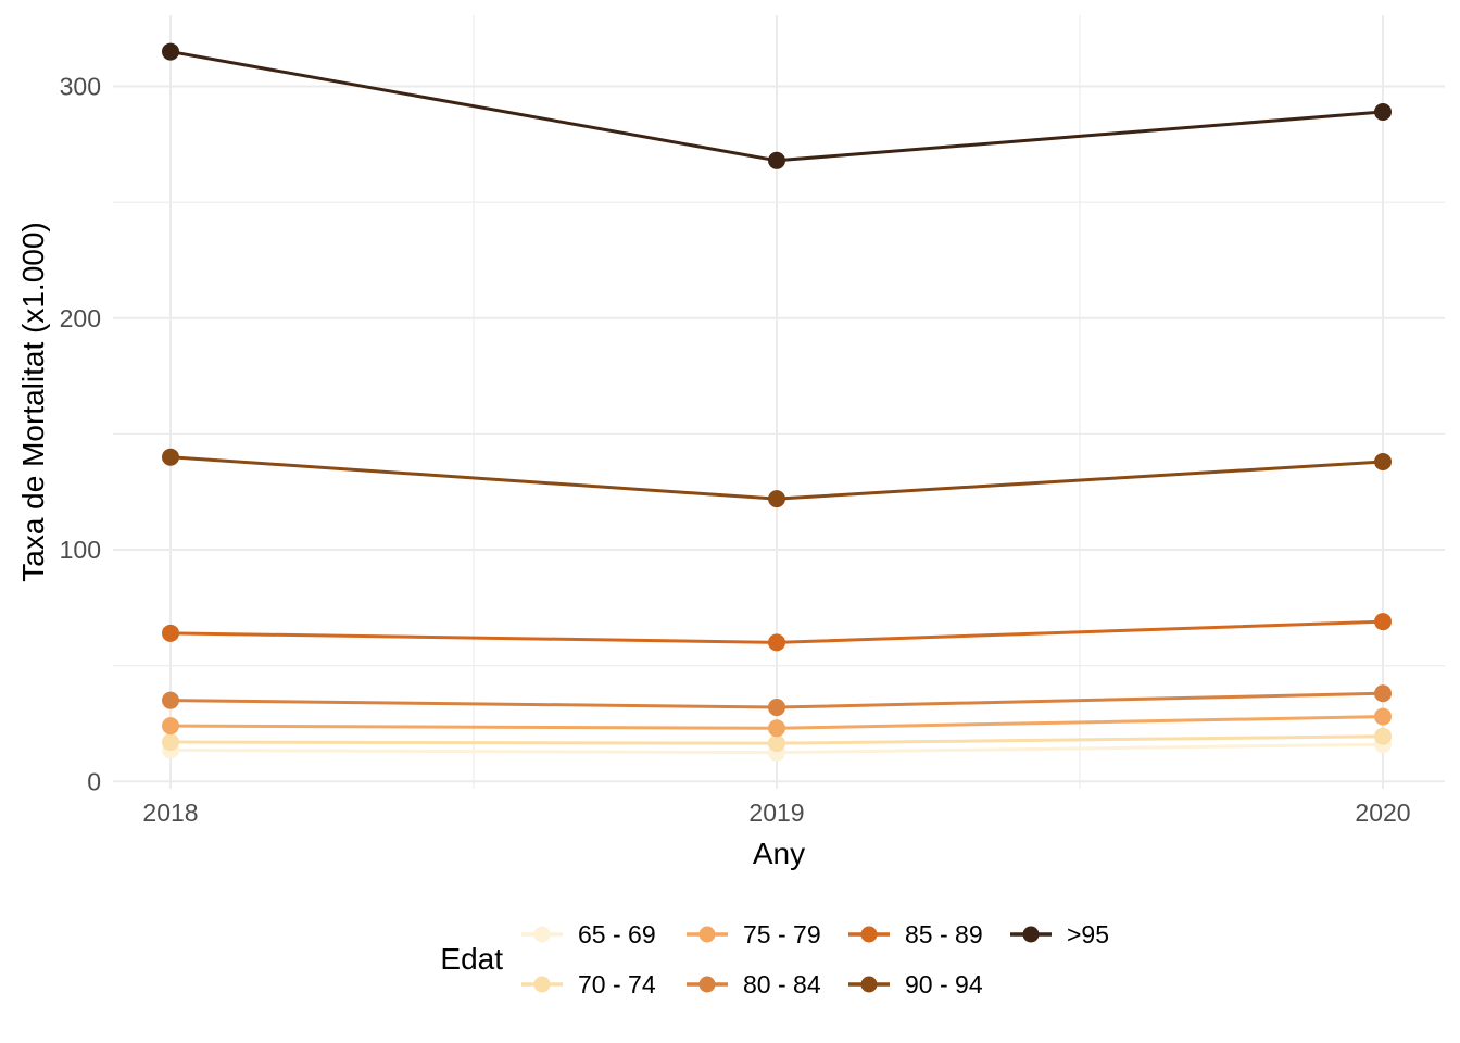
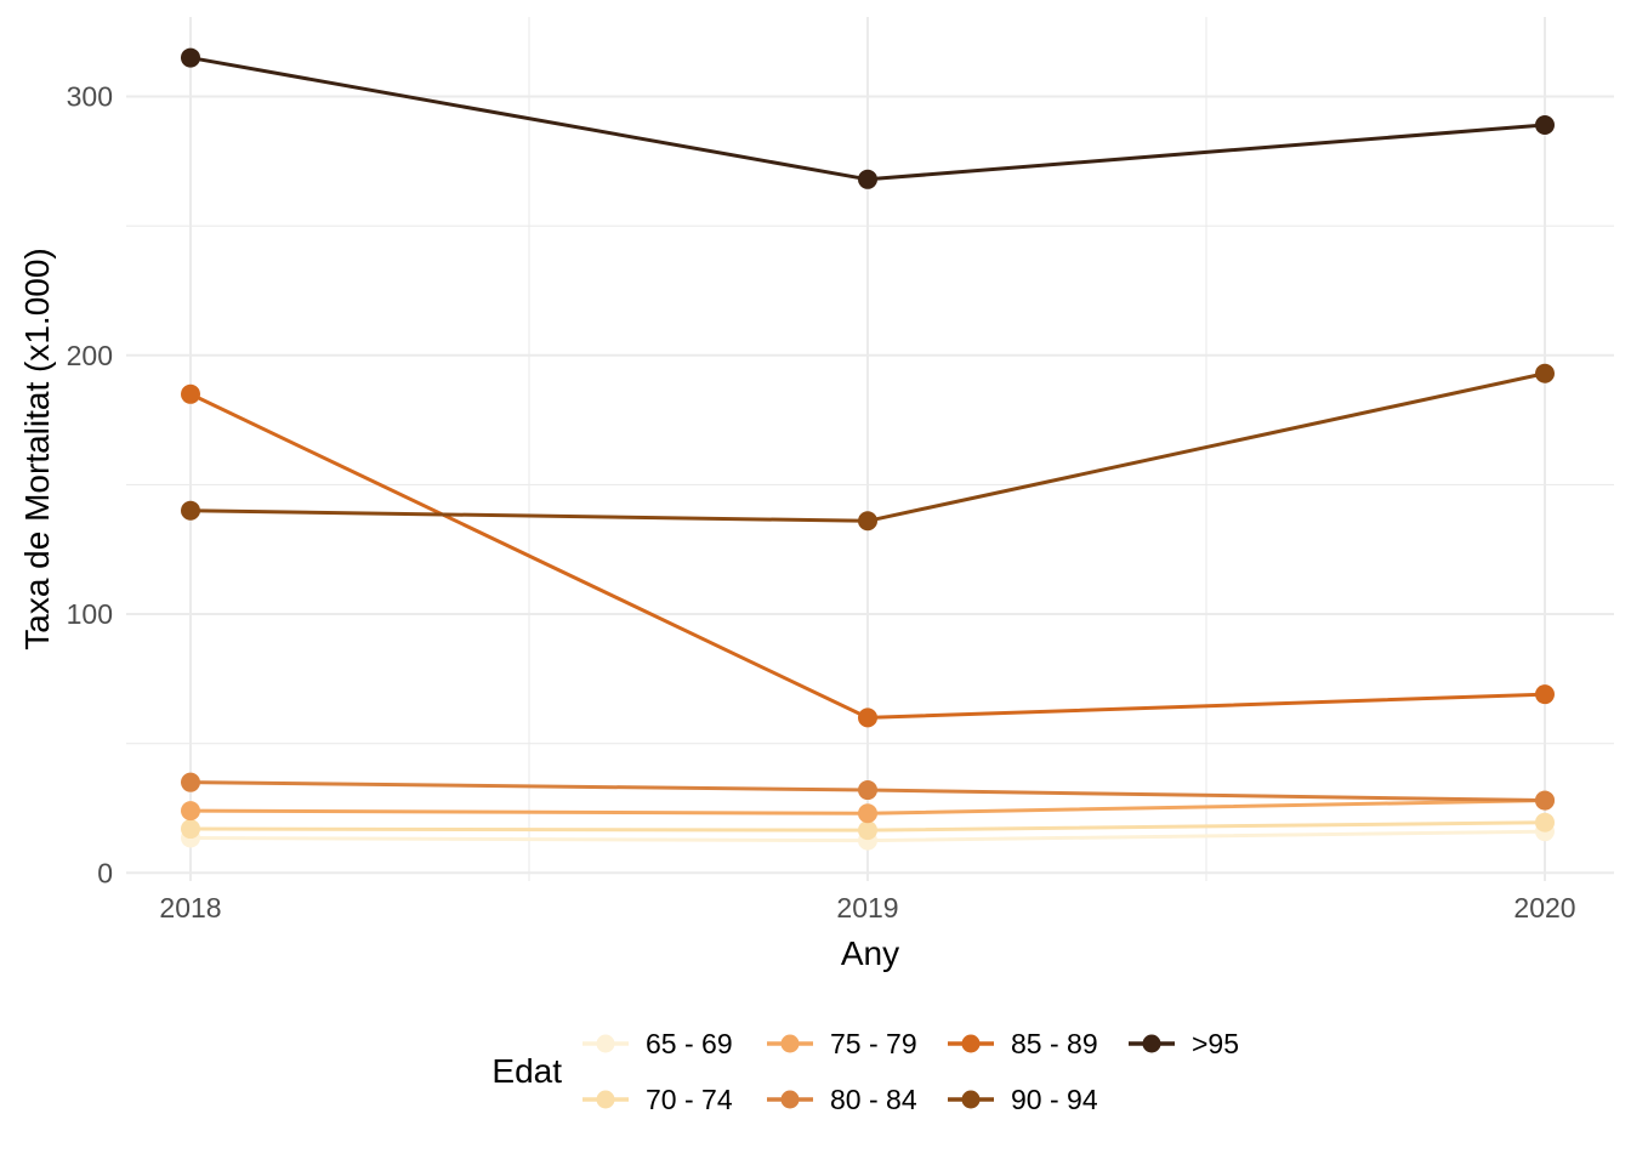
85 - 89/2018: 64 -> 185
90 - 94/2019: 122 -> 136
80 - 84/2020: 38 -> 28
90 - 94/2020: 138 -> 193
